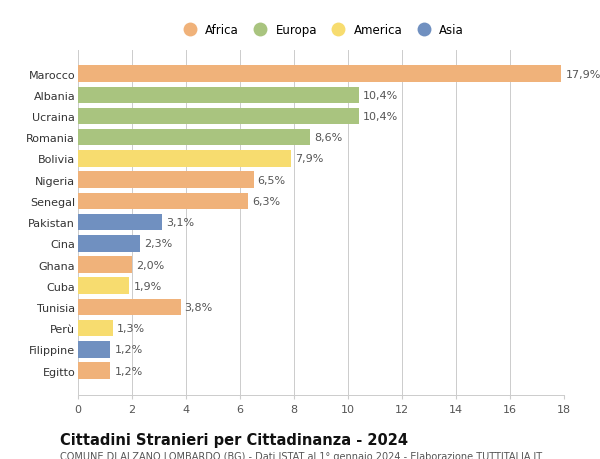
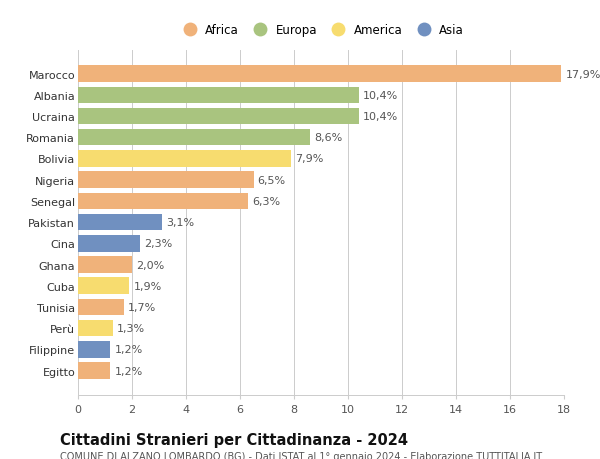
Tunisia: 3,8% -> 1,7%
